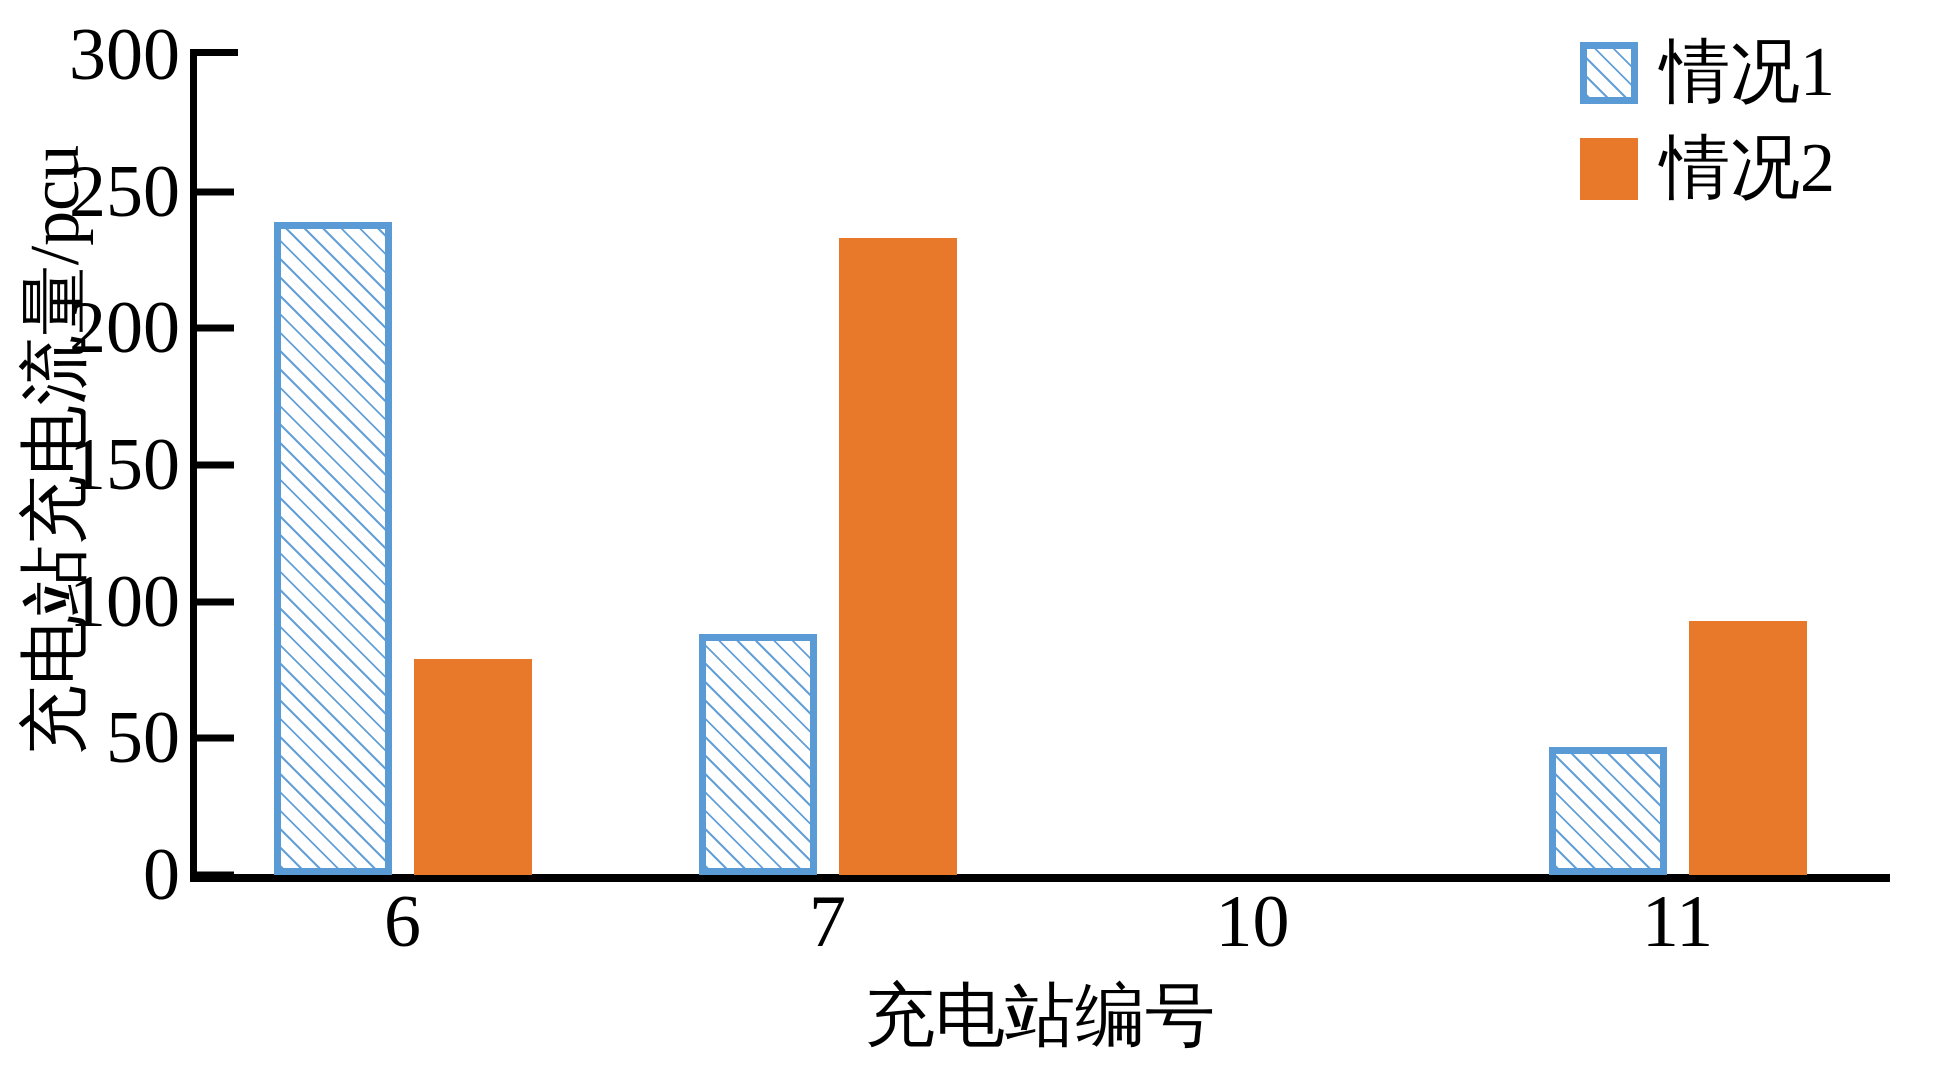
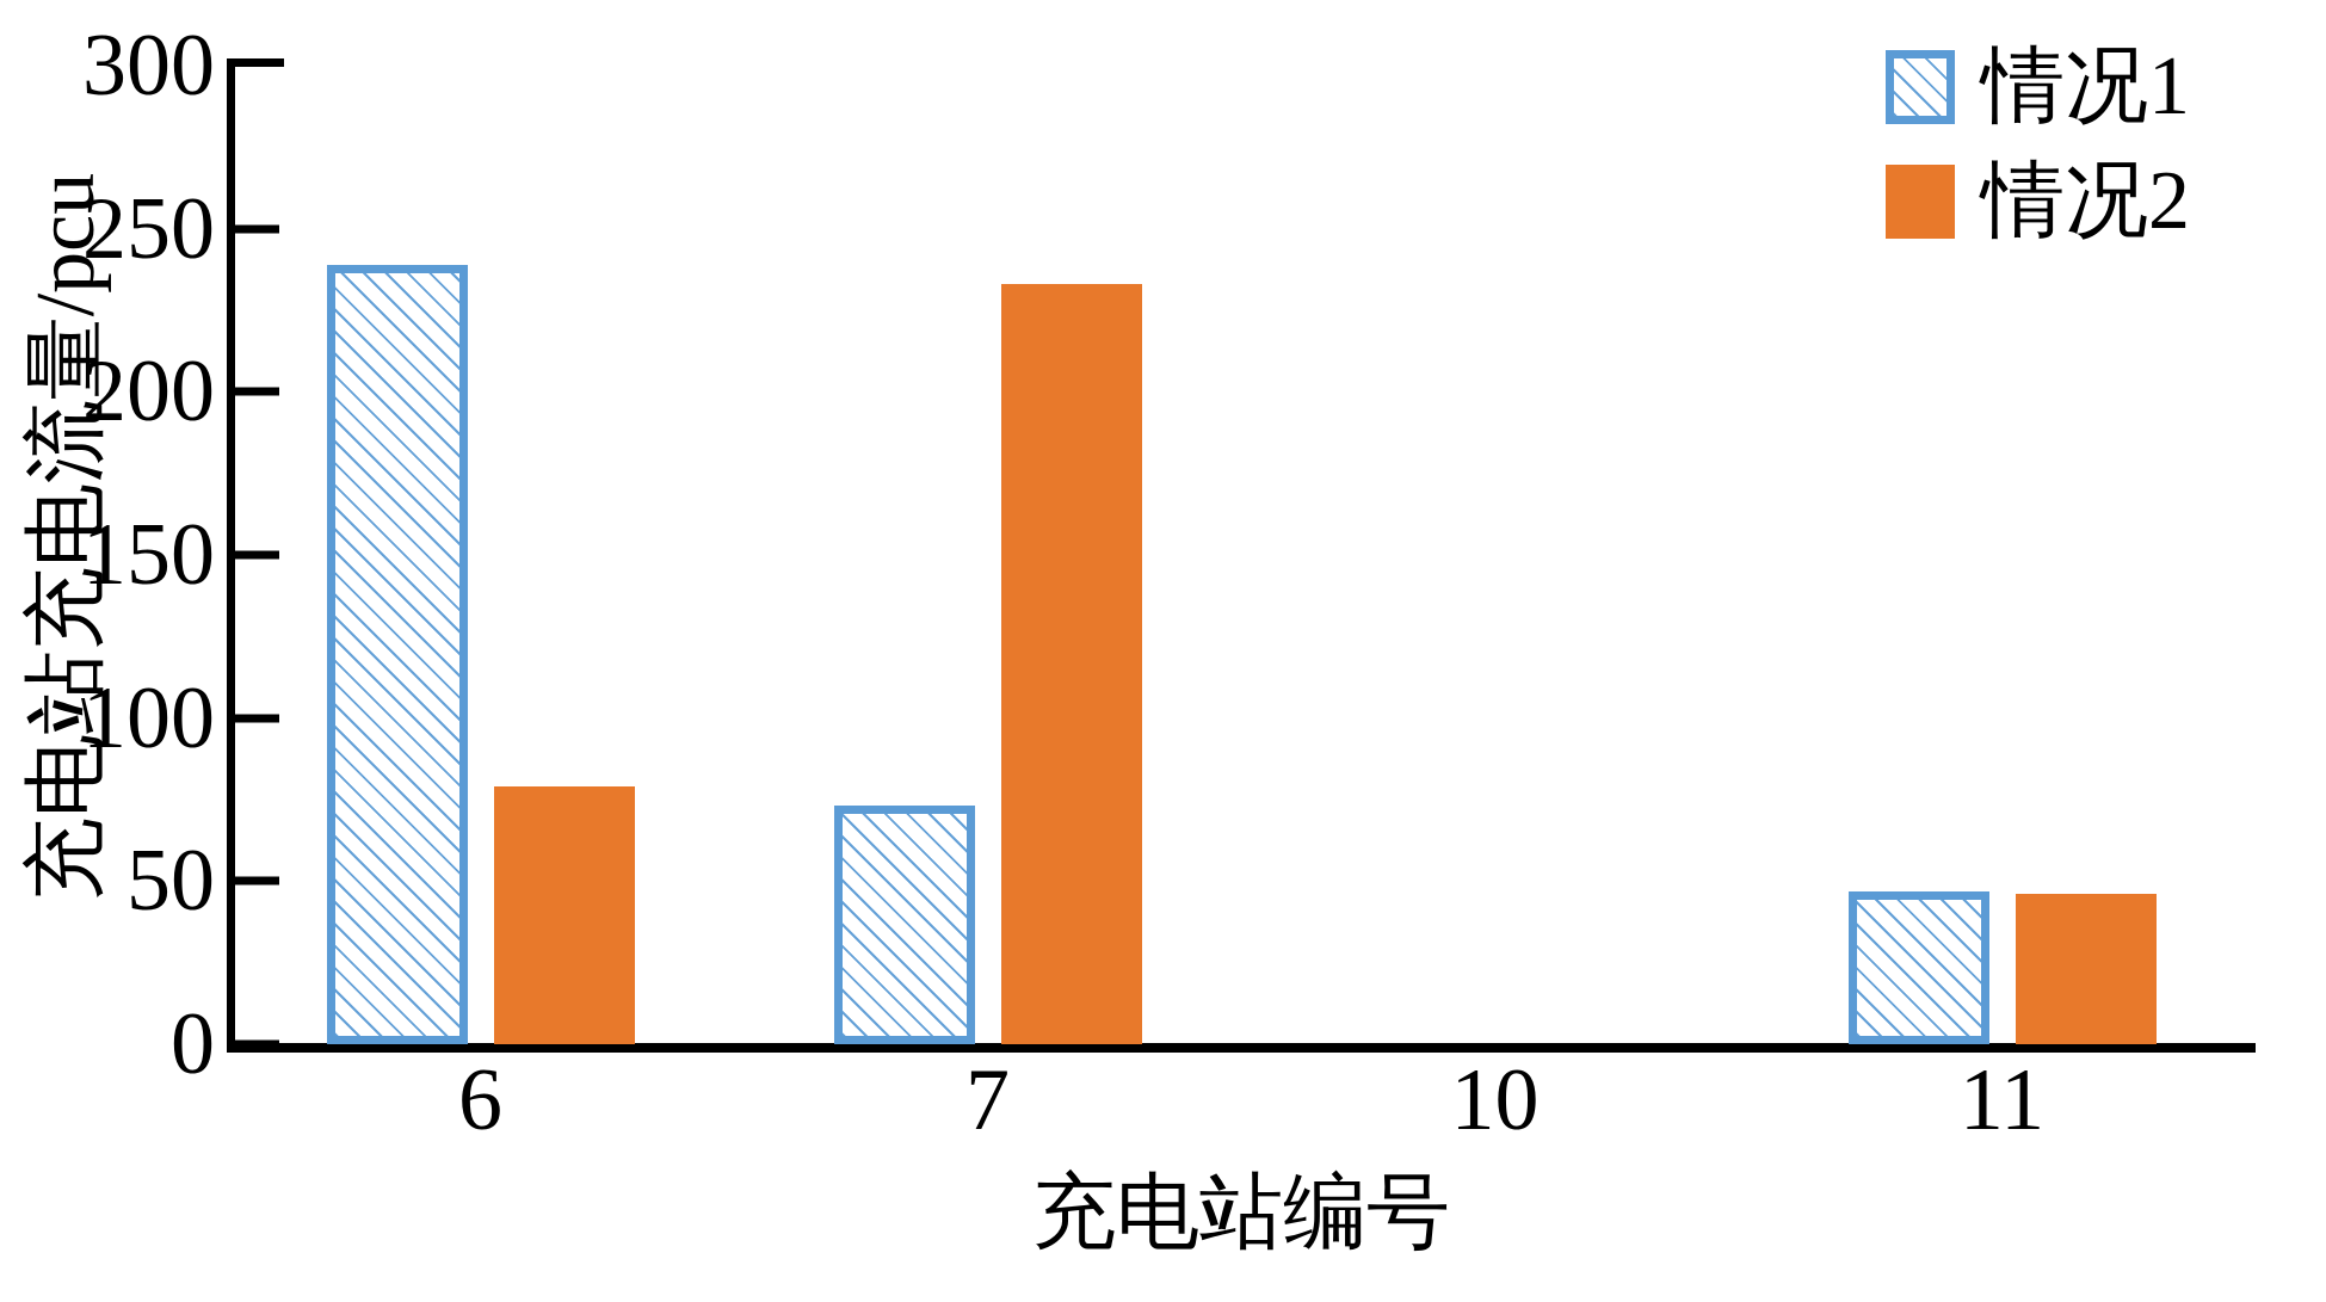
情况1/7: 88 -> 73
情况2/11: 93 -> 46
